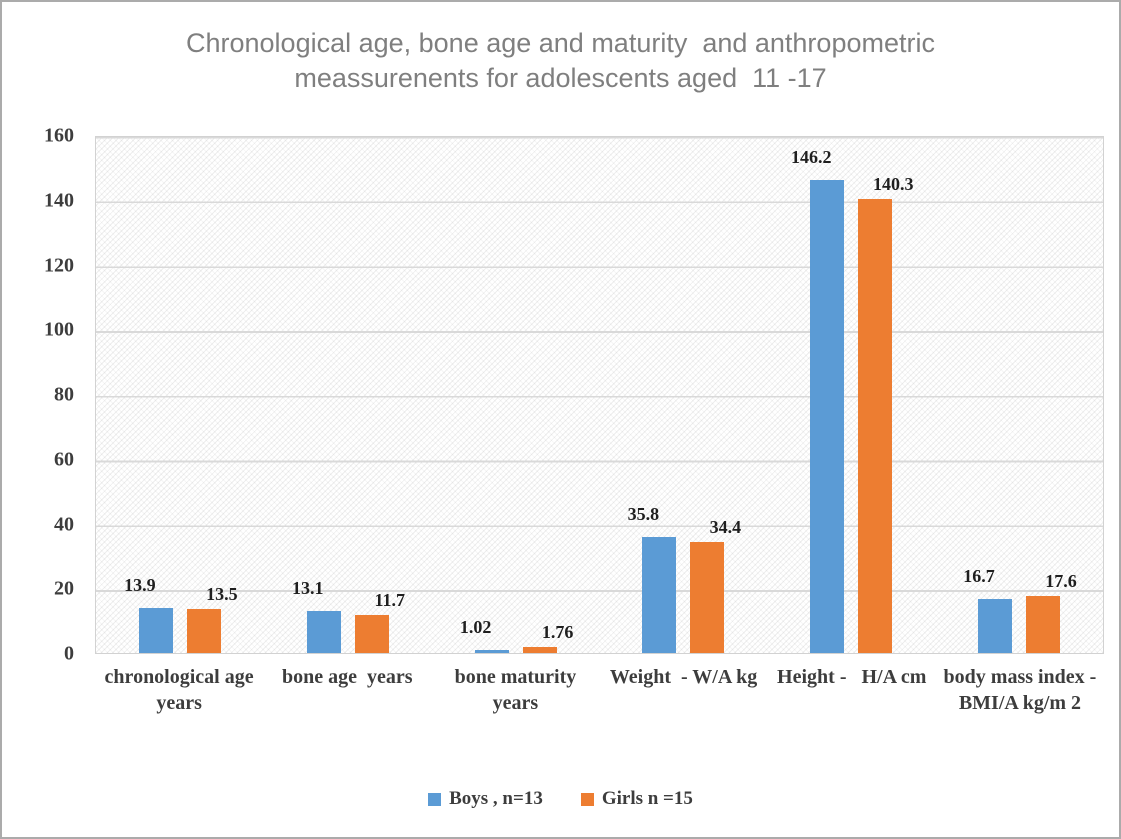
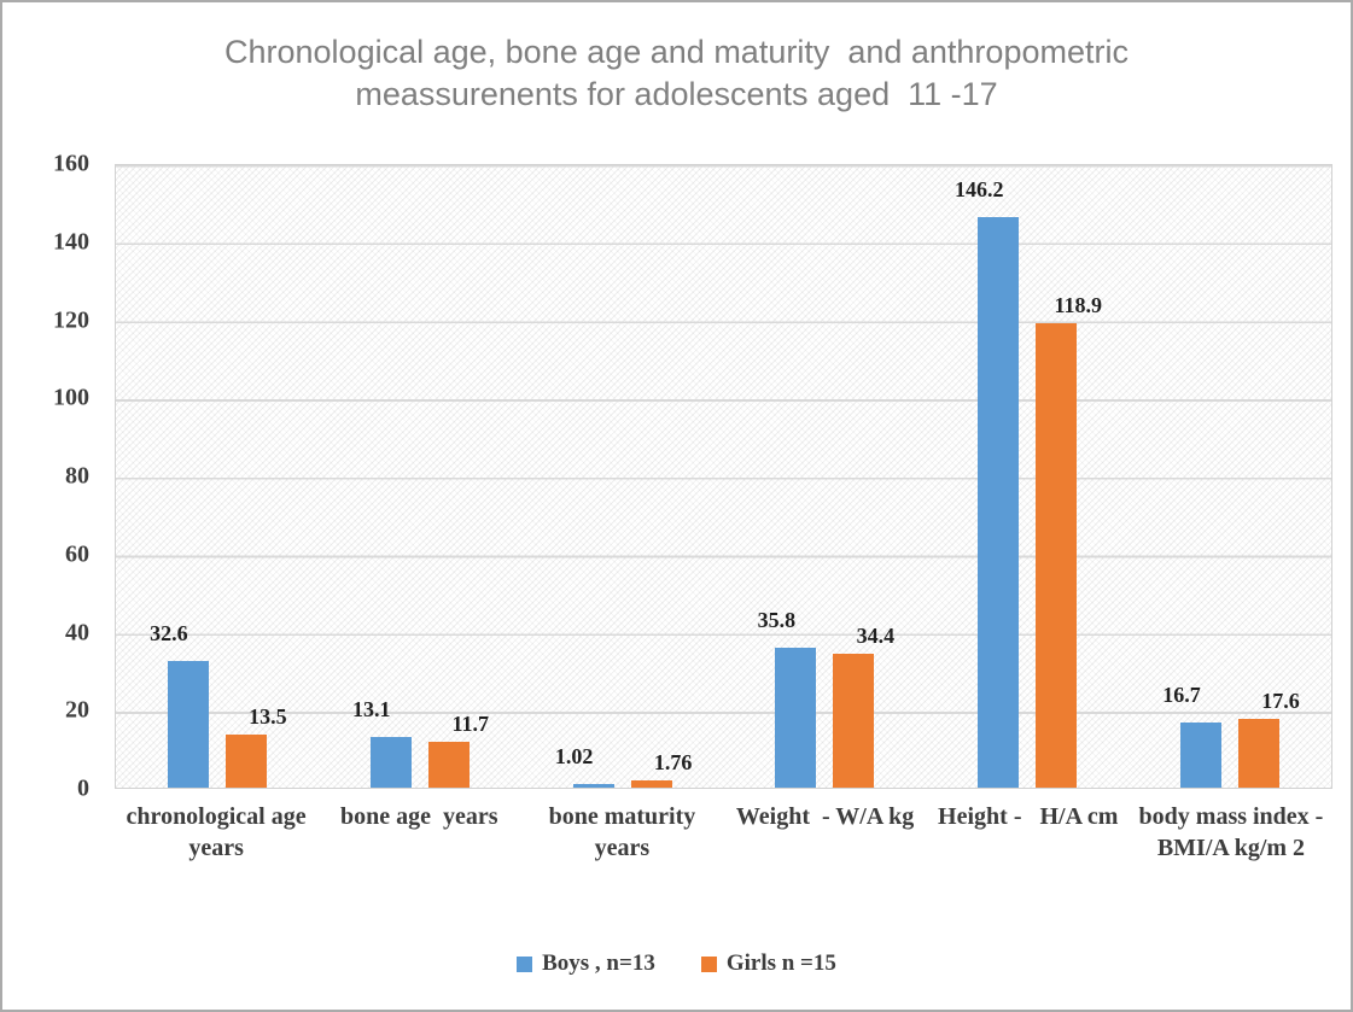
Boys , n=13/chronological age years: 13.9 -> 32.6
Girls n =15/Height - H/A cm: 140.3 -> 118.9
